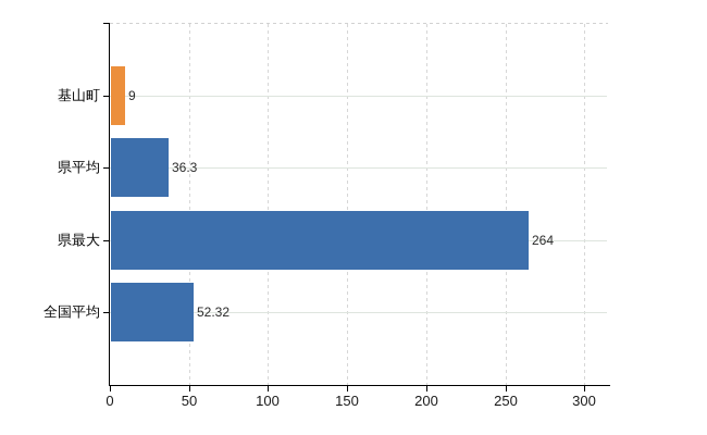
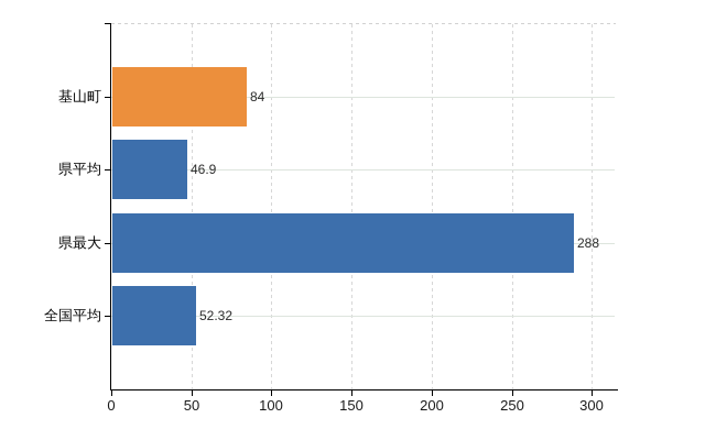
基山町: 9 -> 84
県平均: 36.3 -> 46.9
県最大: 264 -> 288
